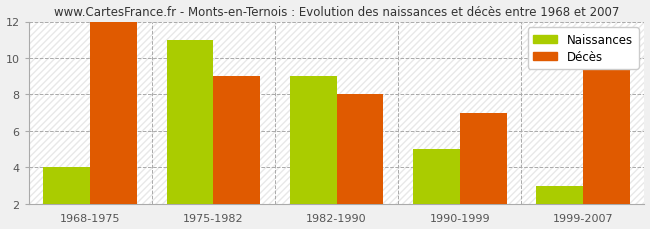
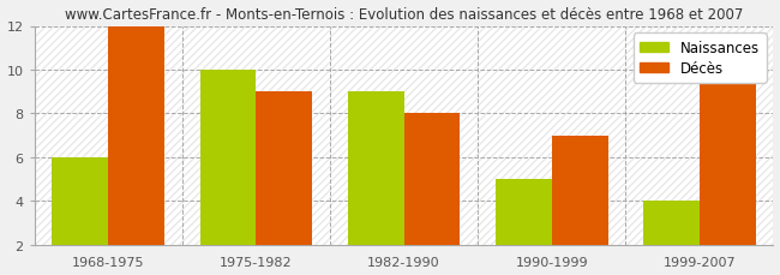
Naissances/1968-1975: 4 -> 6
Naissances/1975-1982: 11 -> 10
Naissances/1999-2007: 3 -> 4
